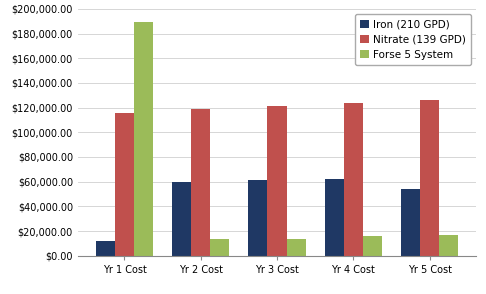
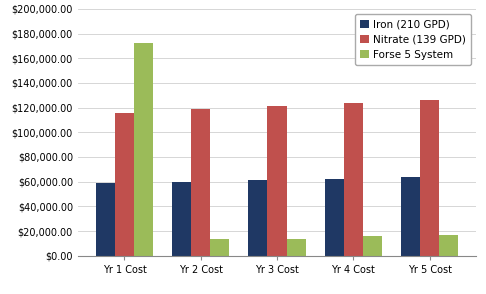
Iron (210 GPD)/Yr 1 Cost: $12,000 -> $59,000
Forse 5 System/Yr 1 Cost: $189,000 -> $172,000
Iron (210 GPD)/Yr 5 Cost: $54,000 -> $64,000
